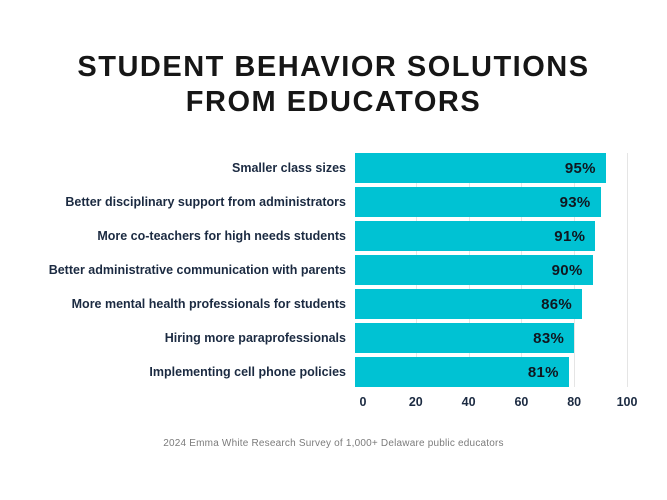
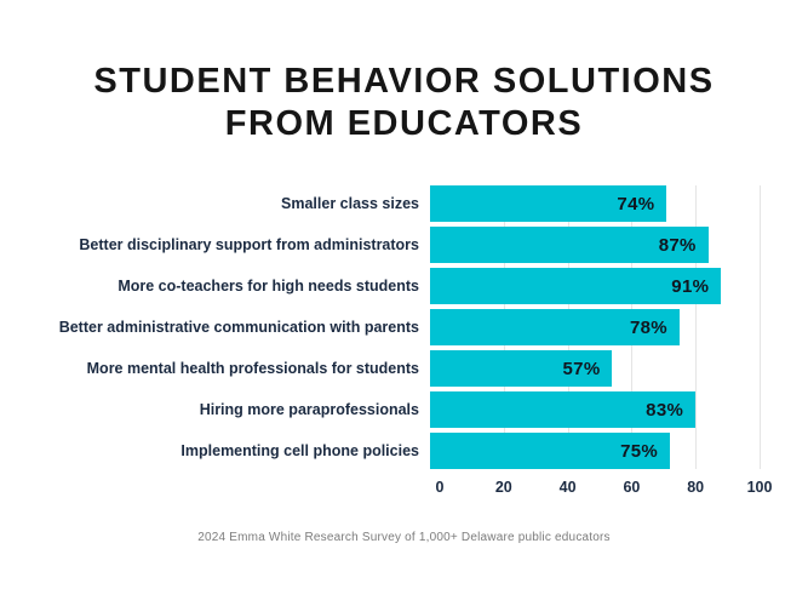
Smaller class sizes: 95% -> 74%
Better disciplinary support from administrators: 93% -> 87%
Better administrative communication with parents: 90% -> 78%
More mental health professionals for students: 86% -> 57%
Implementing cell phone policies: 81% -> 75%
